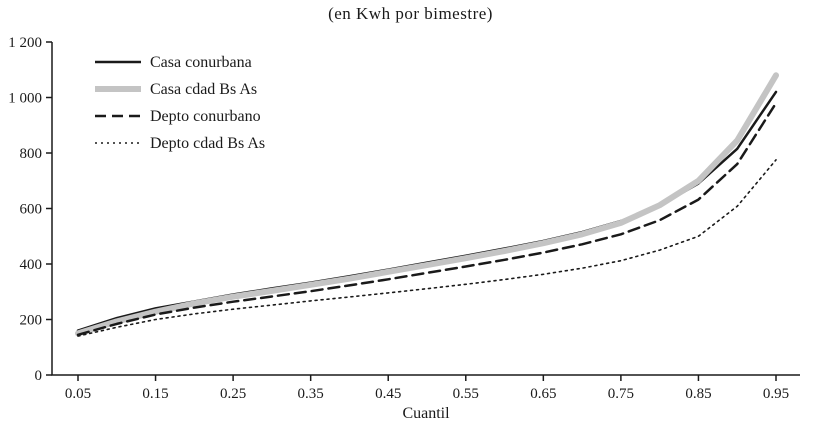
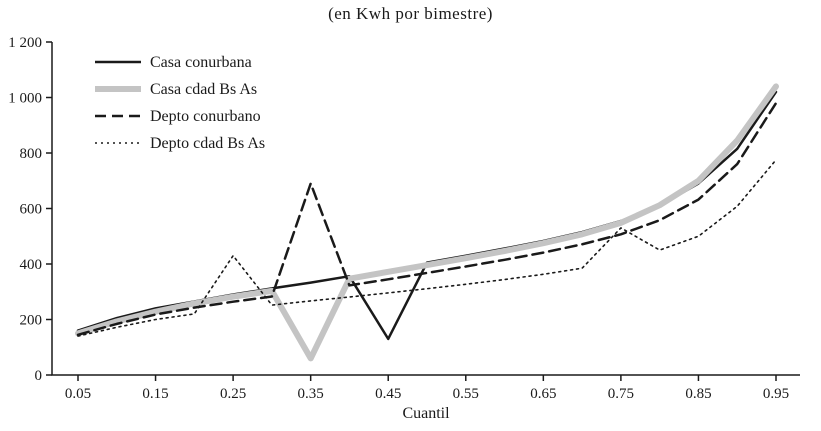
Depto cdad Bs As/0.25: 240 -> 430
Casa cdad Bs As/0.35: 320 -> 60
Depto conurbano/0.35: 300 -> 690
Casa conurbana/0.45: 380 -> 130
Depto cdad Bs As/0.75: 410 -> 530
Casa cdad Bs As/0.95: 1080 -> 1040
